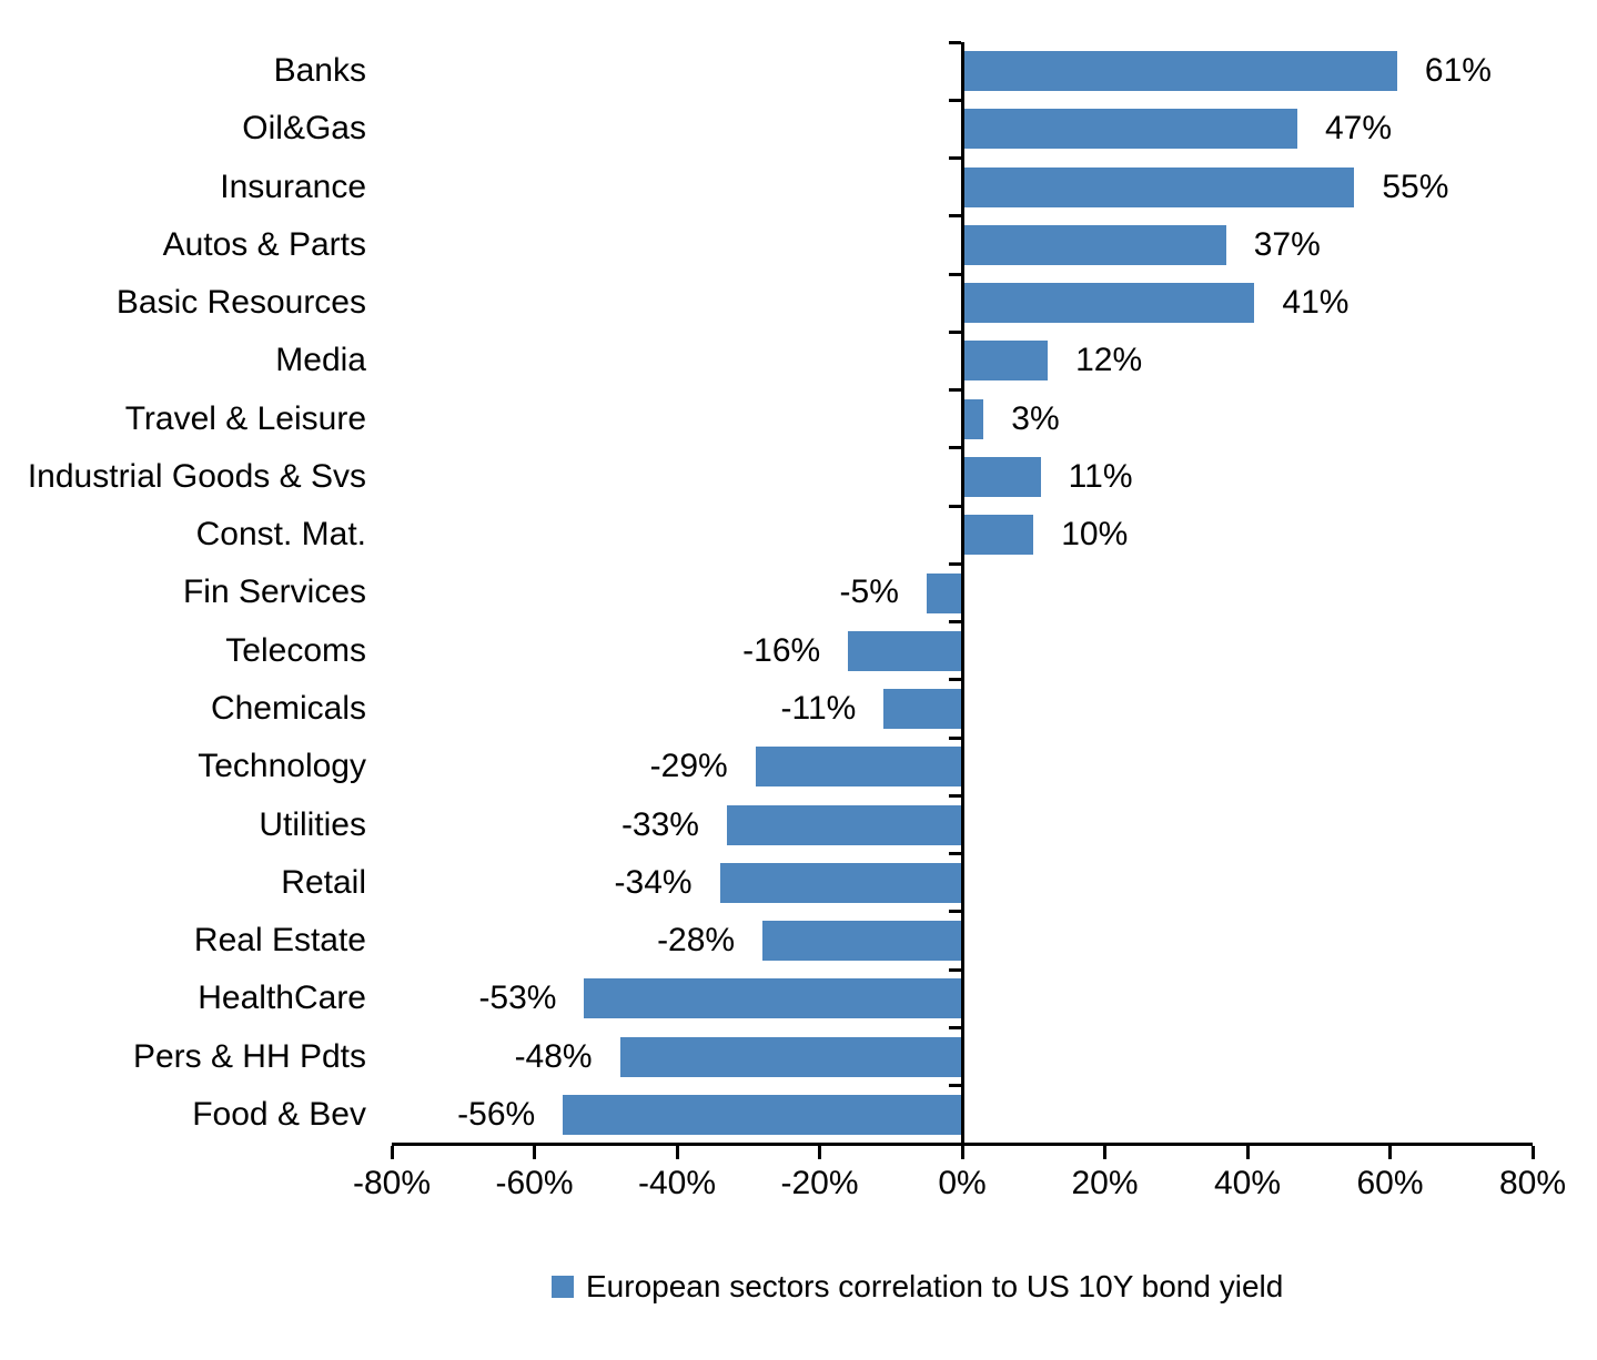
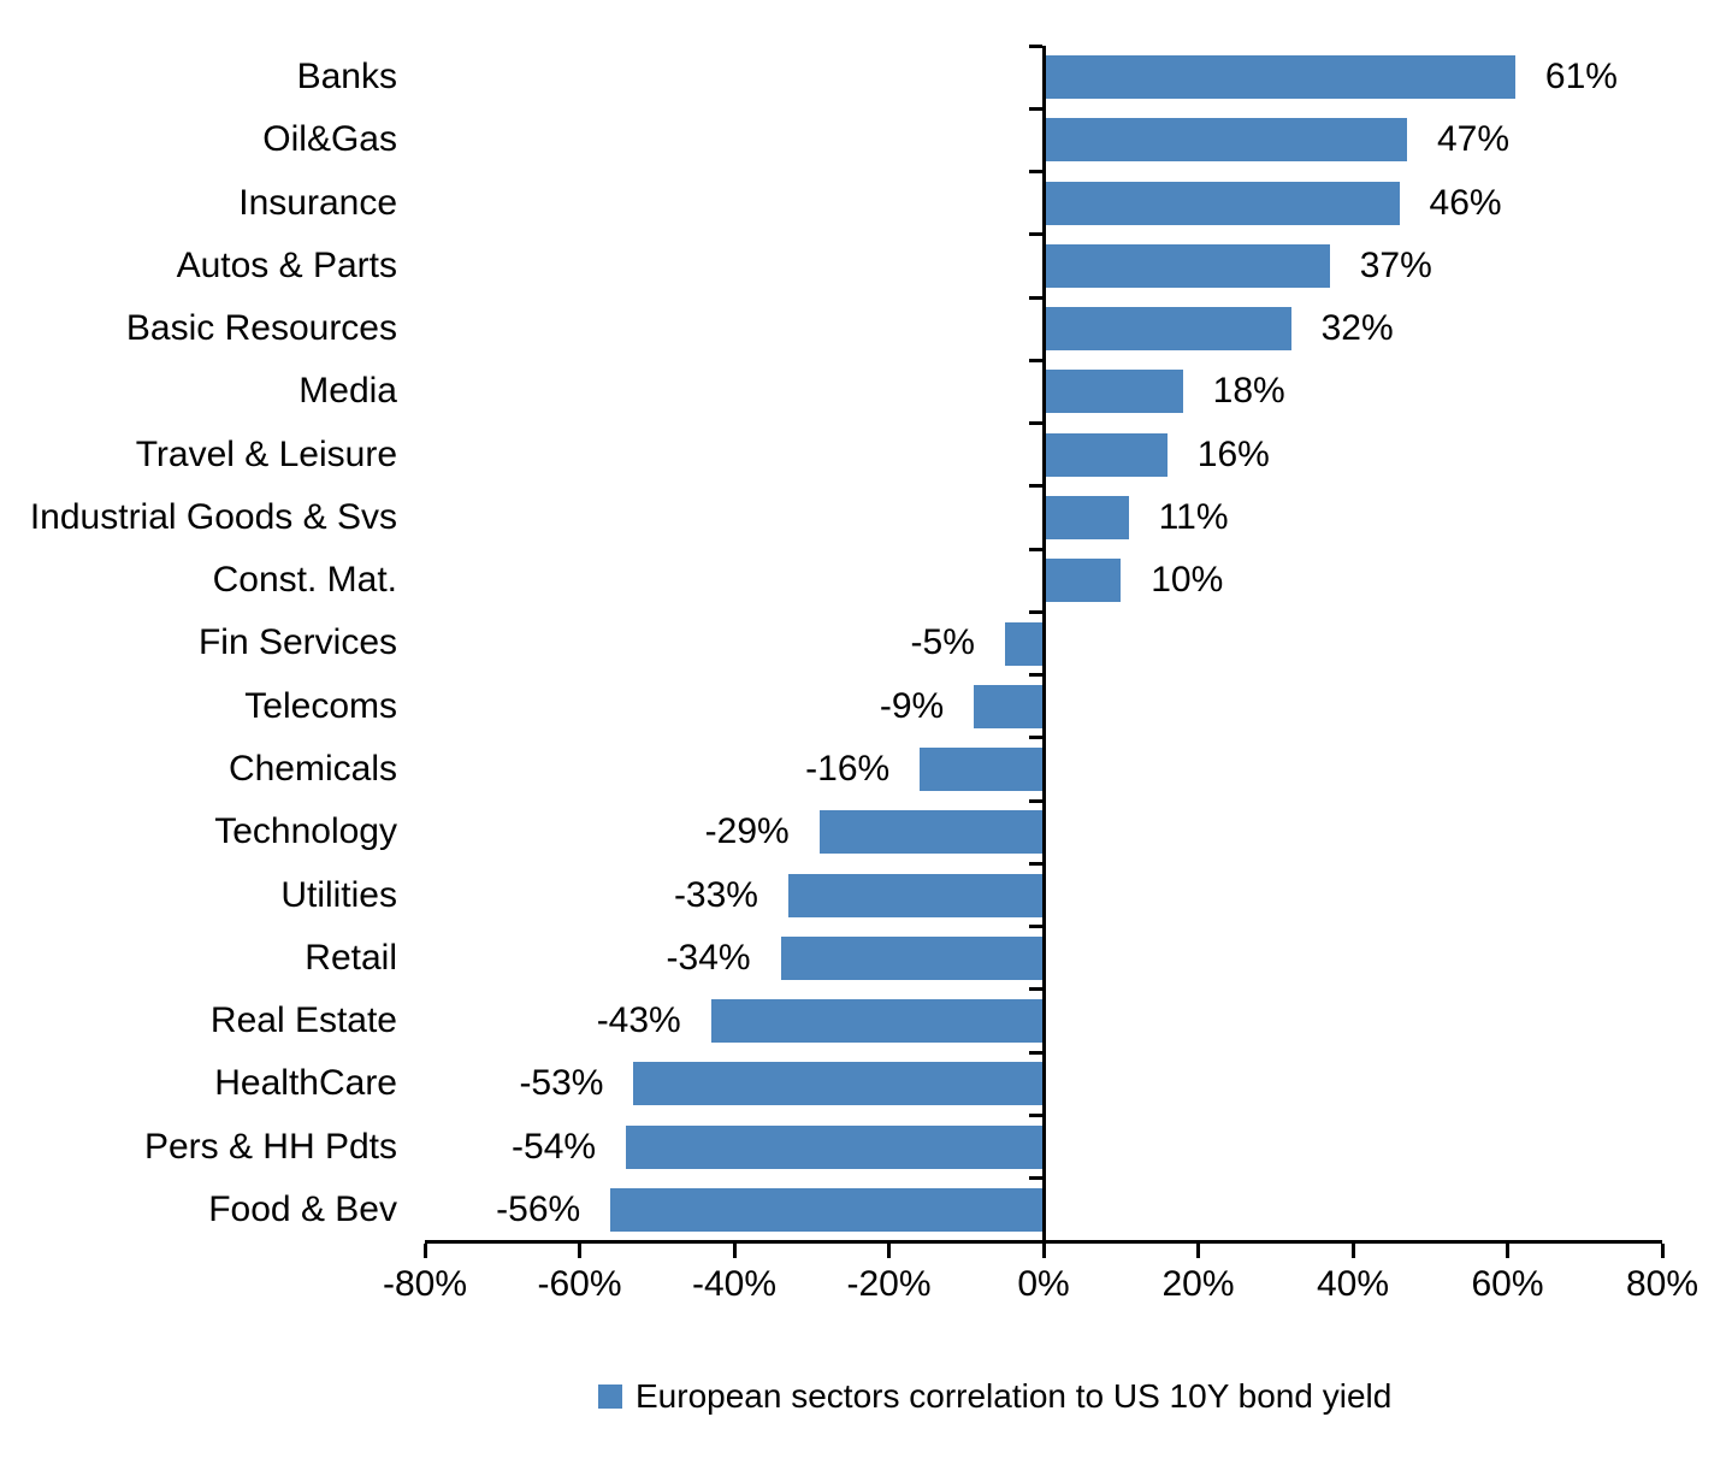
Insurance: 55% -> 46%
Basic Resources: 41% -> 32%
Media: 12% -> 18%
Travel & Leisure: 3% -> 16%
Telecoms: -16% -> -9%
Chemicals: -11% -> -16%
Real Estate: -28% -> -43%
Pers & HH Pdts: -48% -> -54%
